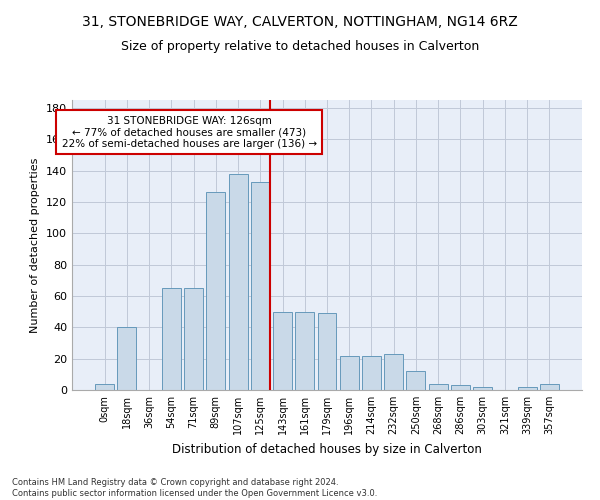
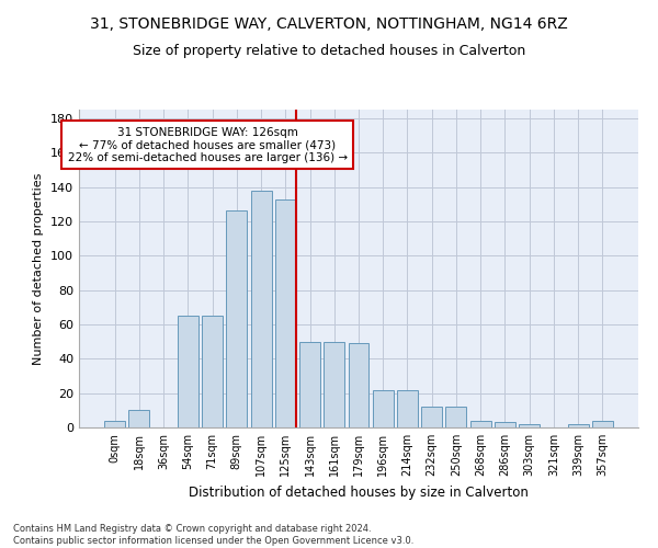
18sqm: 40 -> 10
232sqm: 23 -> 12
